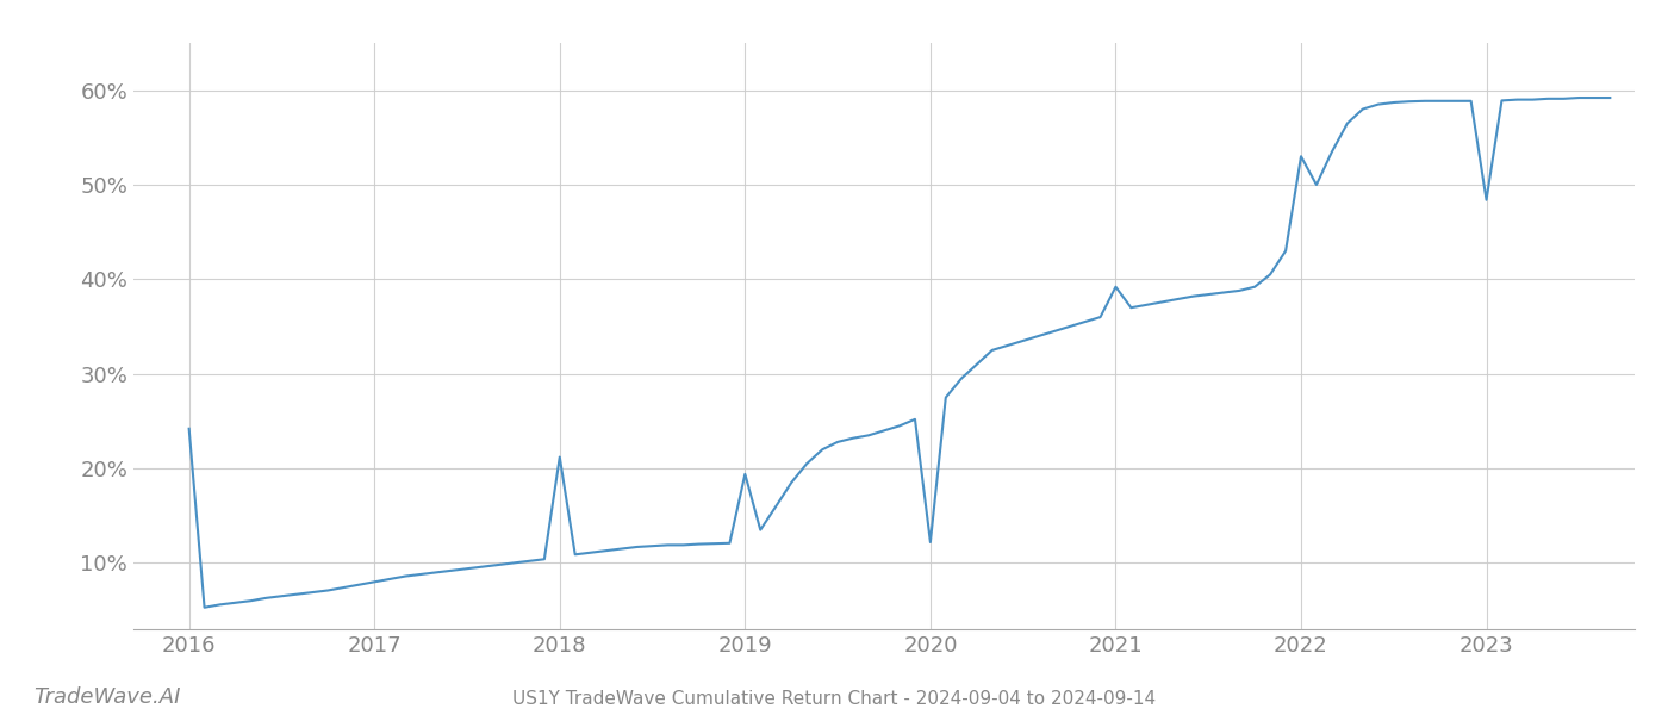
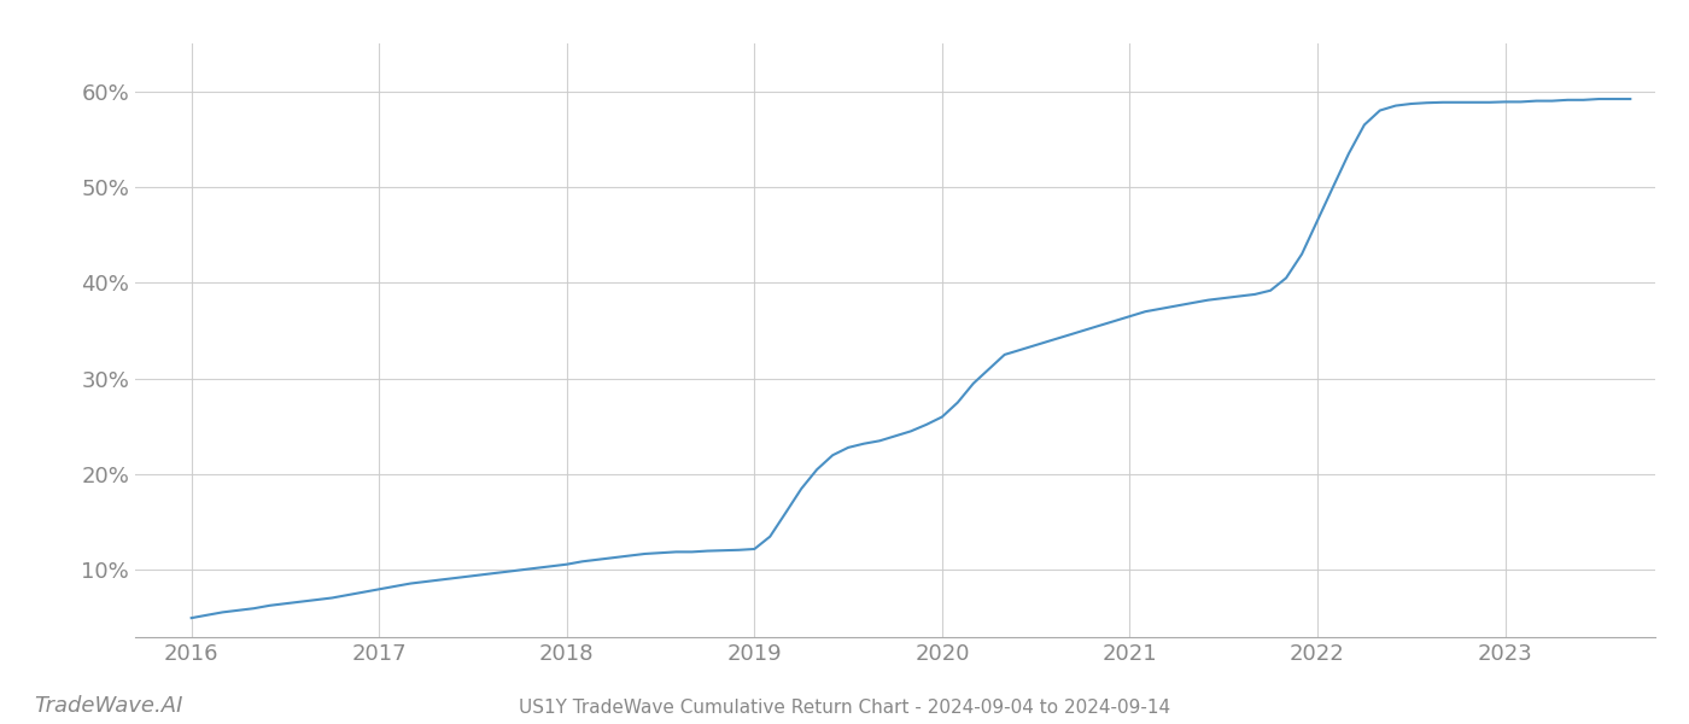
2016: 24.2% -> 5.0%
2018: 21.2% -> 10.6%
2019: 19.4% -> 12.2%
2020: 12.2% -> 26.0%
2021: 39.2% -> 36.5%
2022: 53.0% -> 46.5%
2023: 48.4% -> 58.9%
